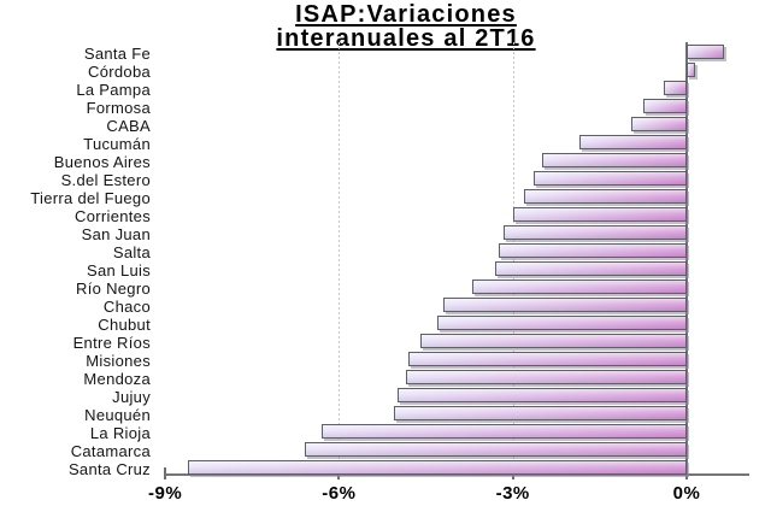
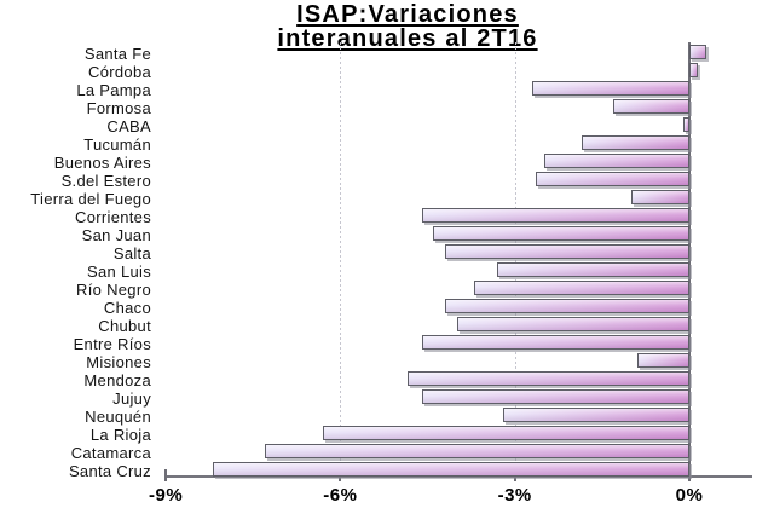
Santa Fe: 0.7% -> 0.3%
La Pampa: -0.4% -> -2.7%
Formosa: -0.8% -> -1.3%
CABA: -0.9% -> -0.1%
Tierra del Fuego: -2.8% -> -1.0%
Corrientes: -3.0% -> -4.6%
San Juan: -3.1% -> -4.4%
Salta: -3.2% -> -4.2%
Chubut: -4.3% -> -4.0%
Misiones: -4.8% -> -0.9%
Jujuy: -5.0% -> -4.6%
Neuquén: -5.0% -> -3.2%
Catamarca: -6.6% -> -7.3%
Santa Cruz: -8.6% -> -8.2%
